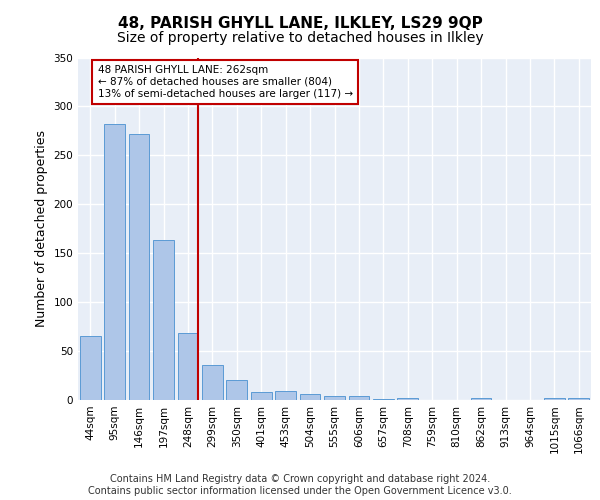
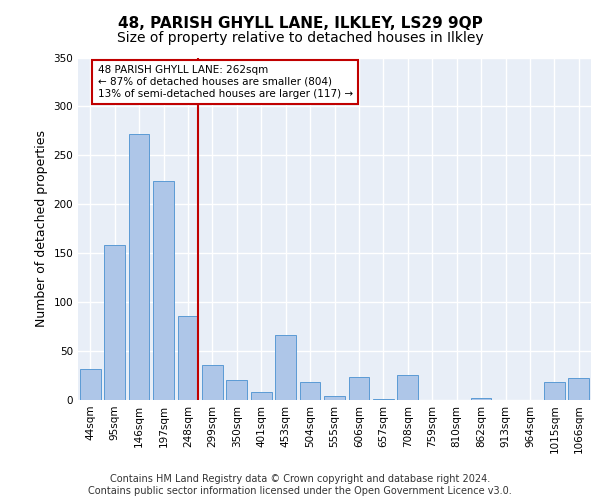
44sqm: 65 -> 32
95sqm: 282 -> 158
197sqm: 164 -> 224
248sqm: 68 -> 86
453sqm: 9 -> 66
504sqm: 6 -> 18
606sqm: 4 -> 24
708sqm: 2 -> 26
1015sqm: 2 -> 18
1066sqm: 2 -> 22
